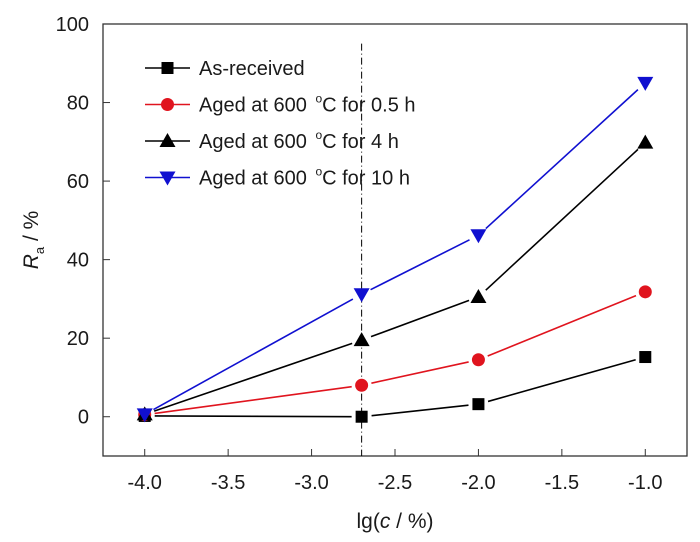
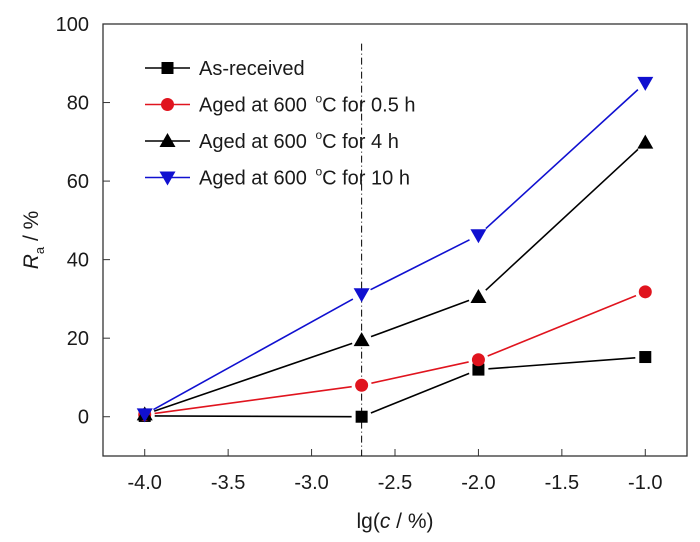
As-received/-2.0: 3 -> 12
